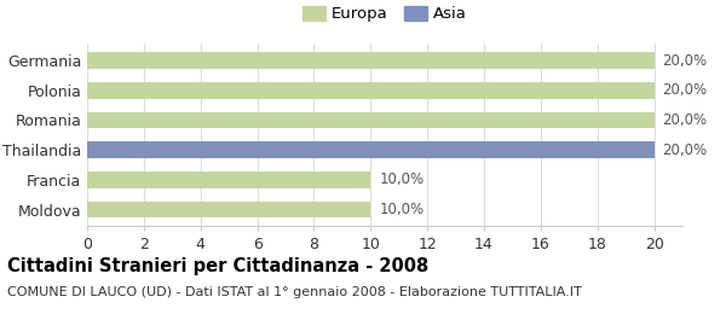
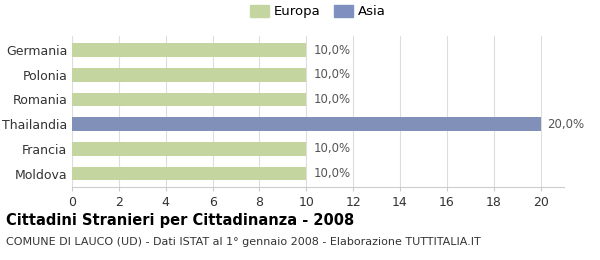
Germania: 20,0% -> 10,0%
Polonia: 20,0% -> 10,0%
Romania: 20,0% -> 10,0%
